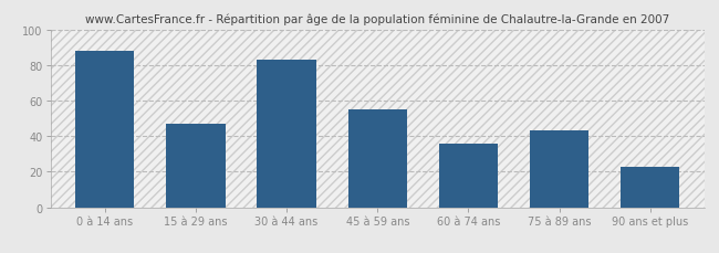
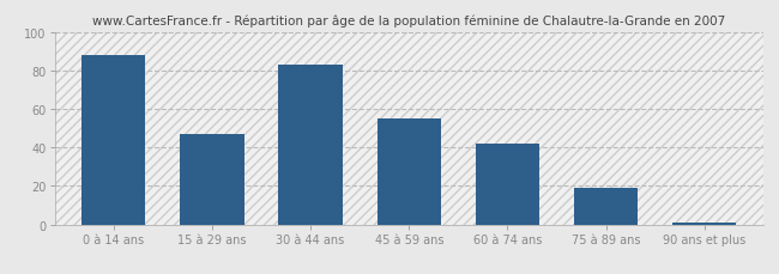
60 à 74 ans: 36 -> 42
75 à 89 ans: 43 -> 19
90 ans et plus: 23 -> 1
